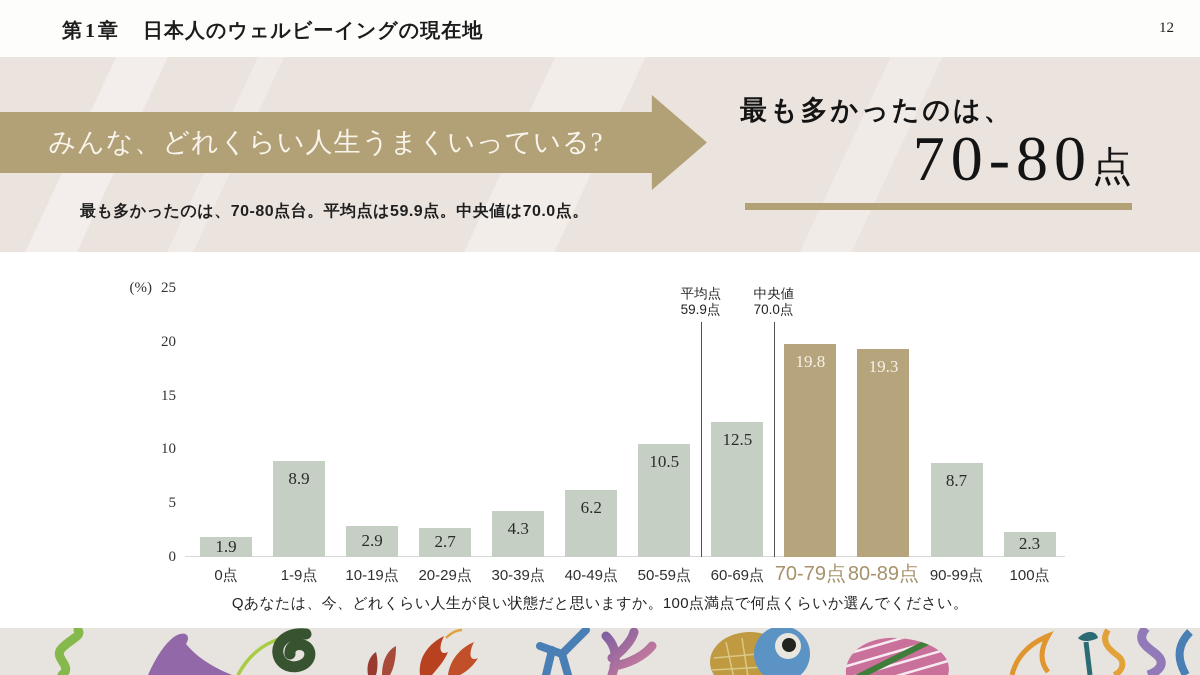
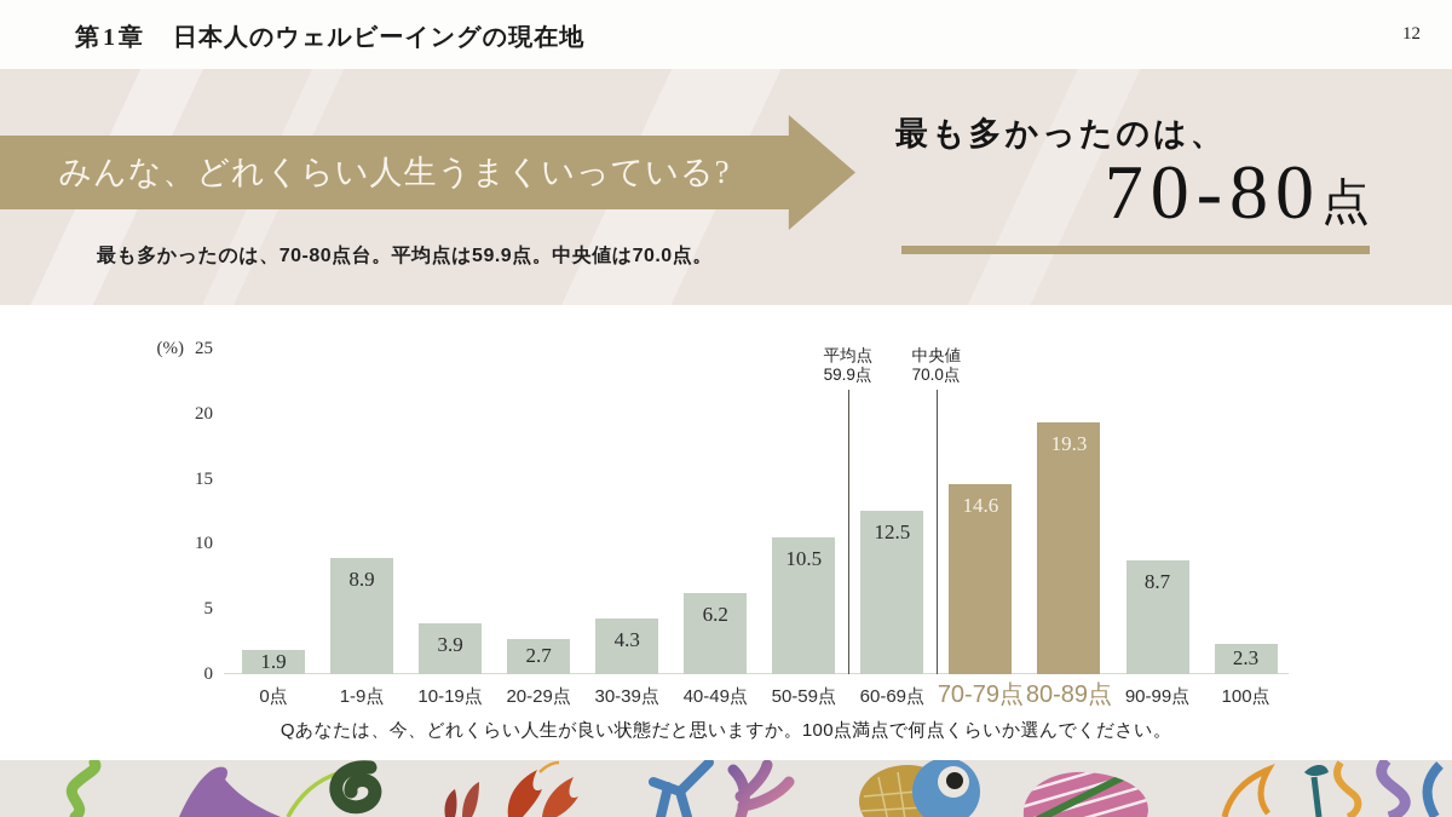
10-19点: 2.9 -> 3.9
70-79点: 19.8 -> 14.6
